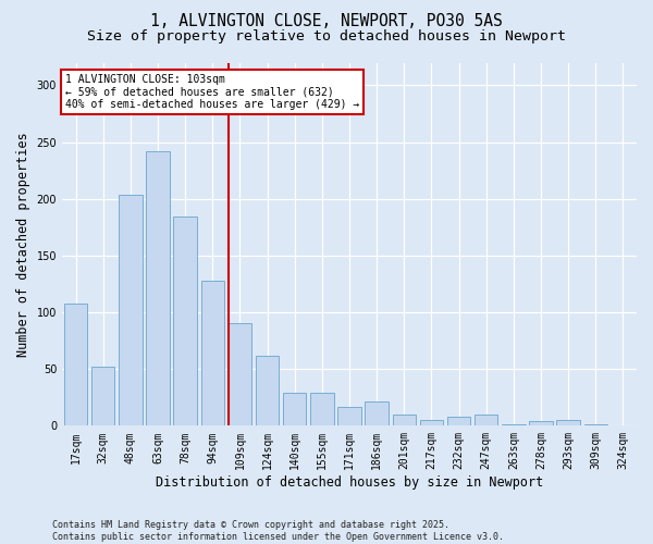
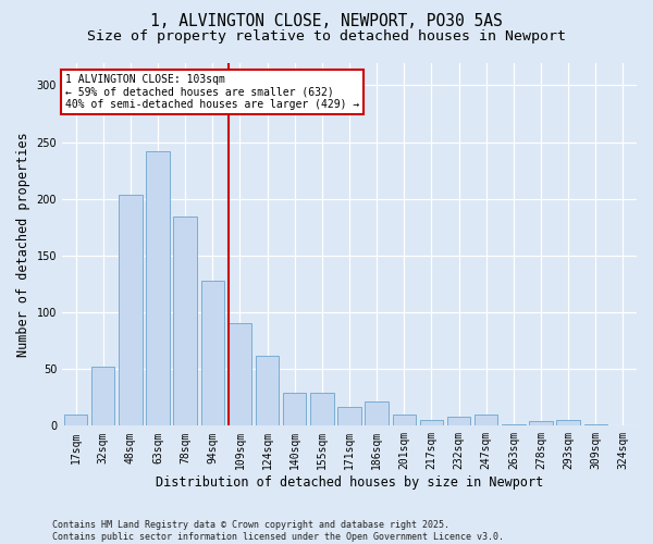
17sqm: 108 -> 10
